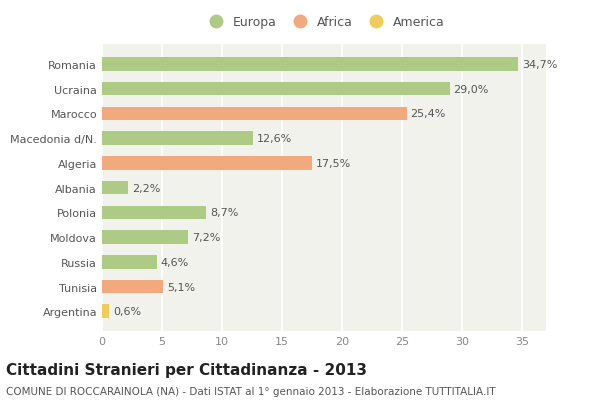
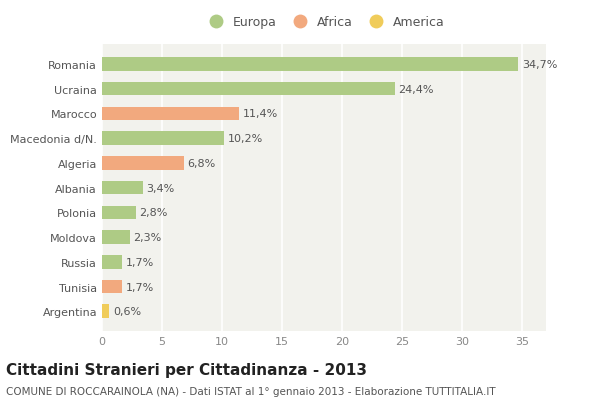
Ucraina: 29,0% -> 24,4%
Marocco: 25,4% -> 11,4%
Macedonia d/N.: 12,6% -> 10,2%
Algeria: 17,5% -> 6,8%
Albania: 2,2% -> 3,4%
Polonia: 8,7% -> 2,8%
Moldova: 7,2% -> 2,3%
Russia: 4,6% -> 1,7%
Tunisia: 5,1% -> 1,7%
